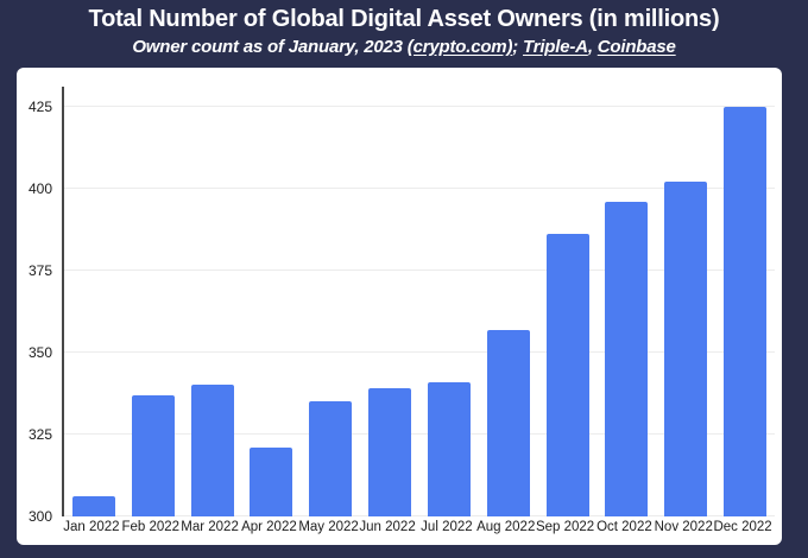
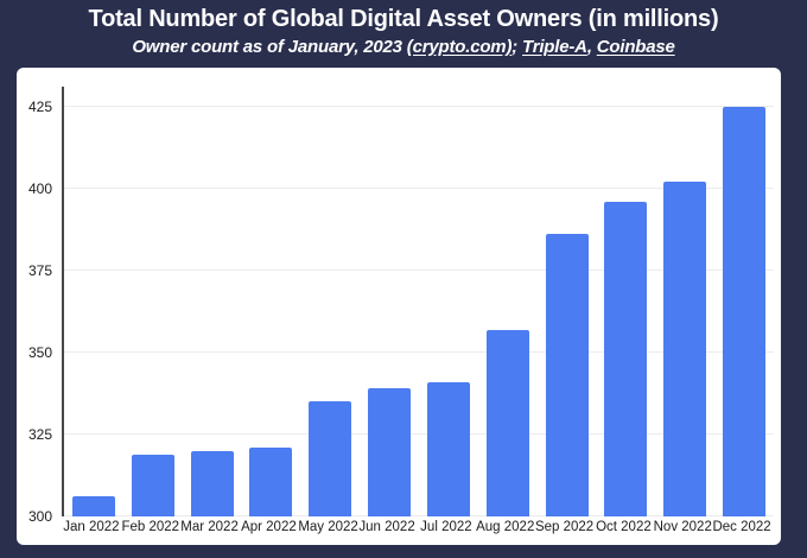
Feb 2022: 337 -> 319
Mar 2022: 340 -> 320
